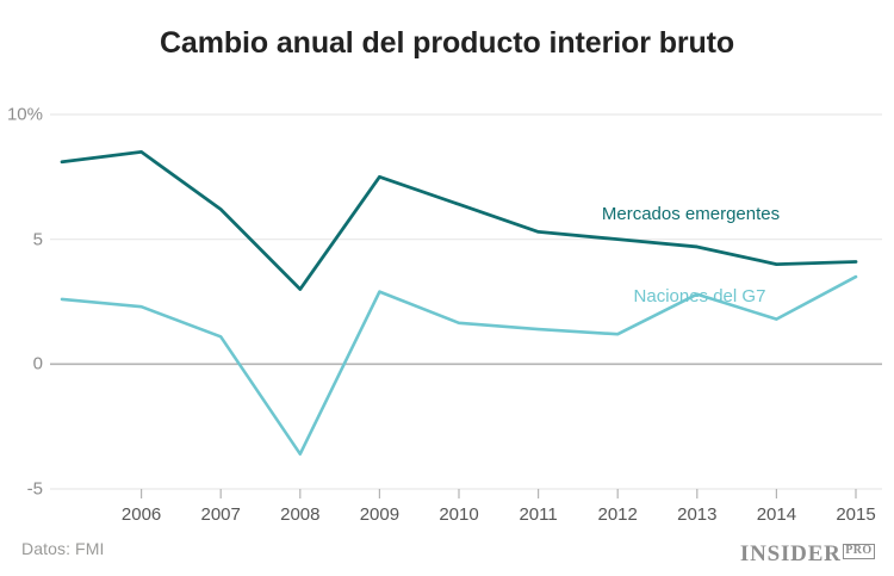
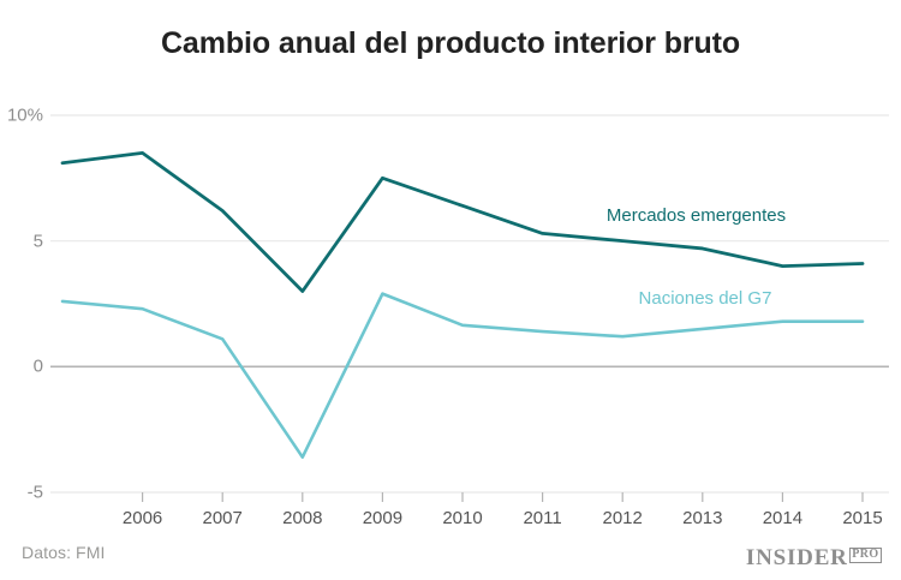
Naciones del G7/2013: 2.8% -> 1.5%
Naciones del G7/2015: 3.5% -> 1.8%
